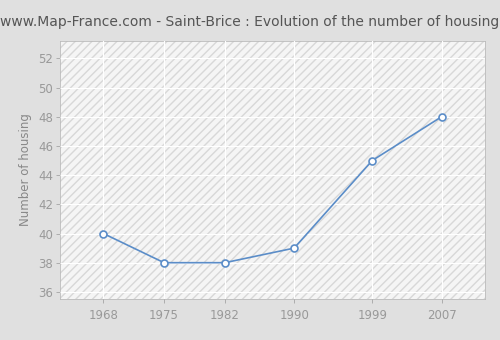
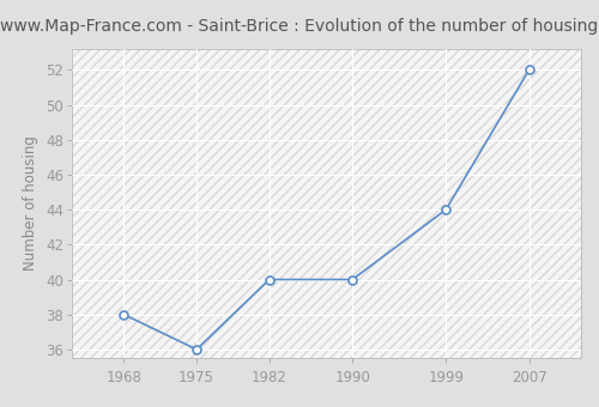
1968: 40 -> 38
1975: 38 -> 36
1982: 38 -> 40
1990: 39 -> 40
1999: 45 -> 44
2007: 48 -> 52
